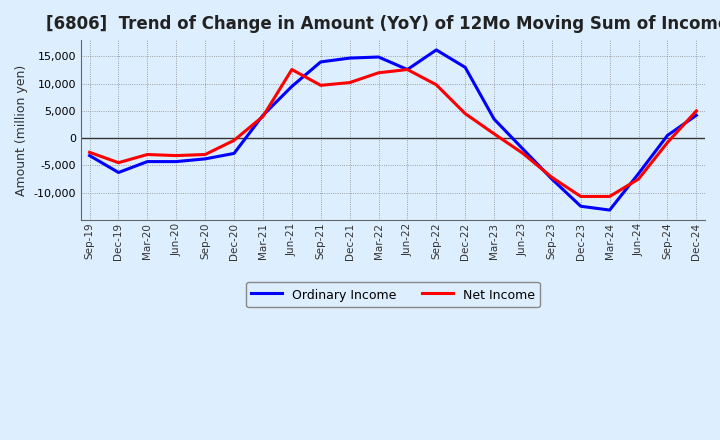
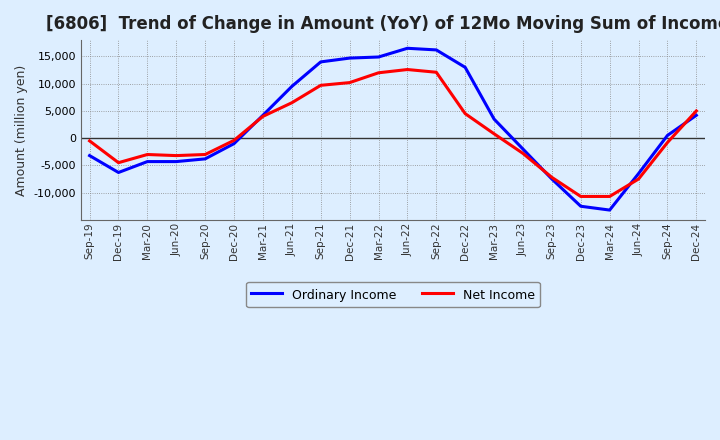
Net Income/Sep-19: -2,600 -> -500
Ordinary Income/Dec-20: -2,800 -> -1,000
Net Income/Jun-21: 12,600 -> 6,500
Ordinary Income/Jun-22: 12,600 -> 16,500
Net Income/Sep-22: 9,800 -> 12,100
